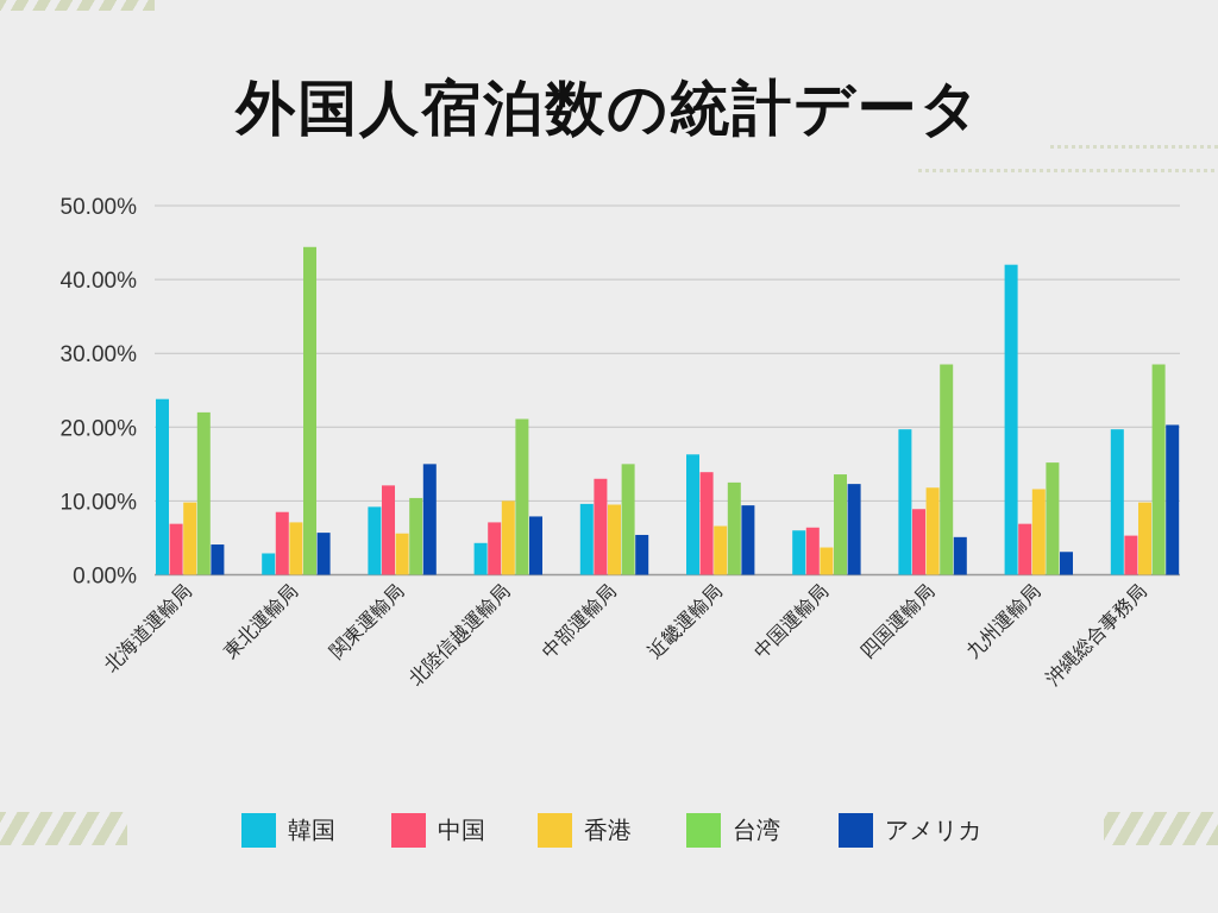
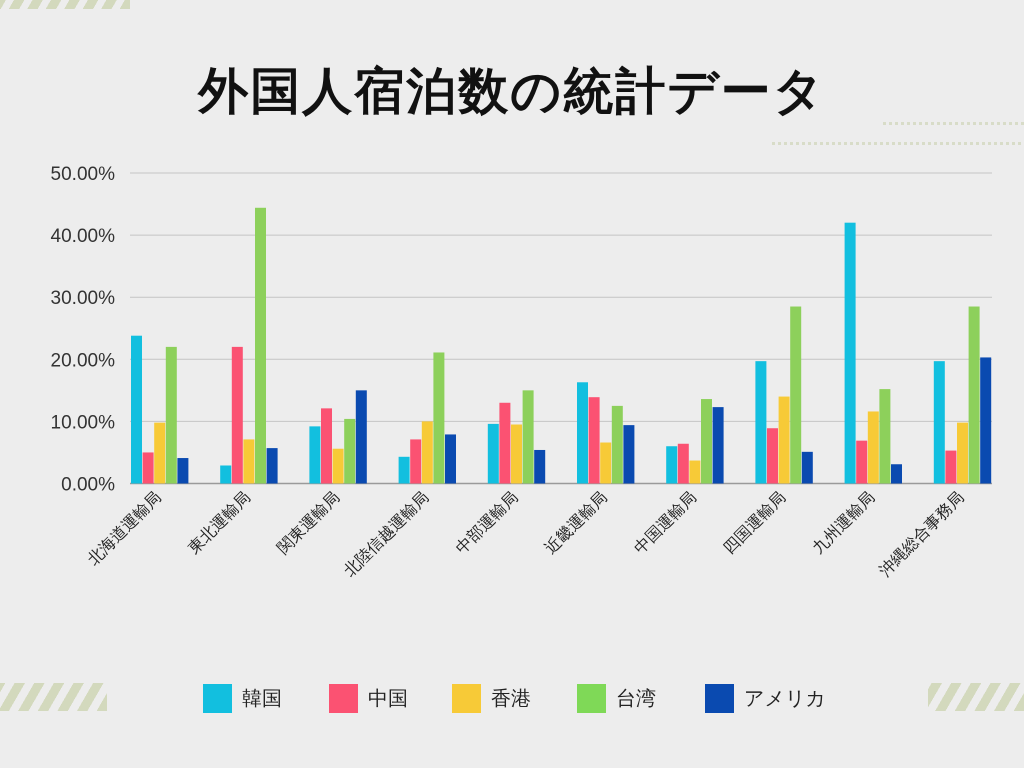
中国/北海道運輸局: 7% -> 5%
中国/東北運輸局: 8% -> 22%
香港/四国運輸局: 12% -> 14%
